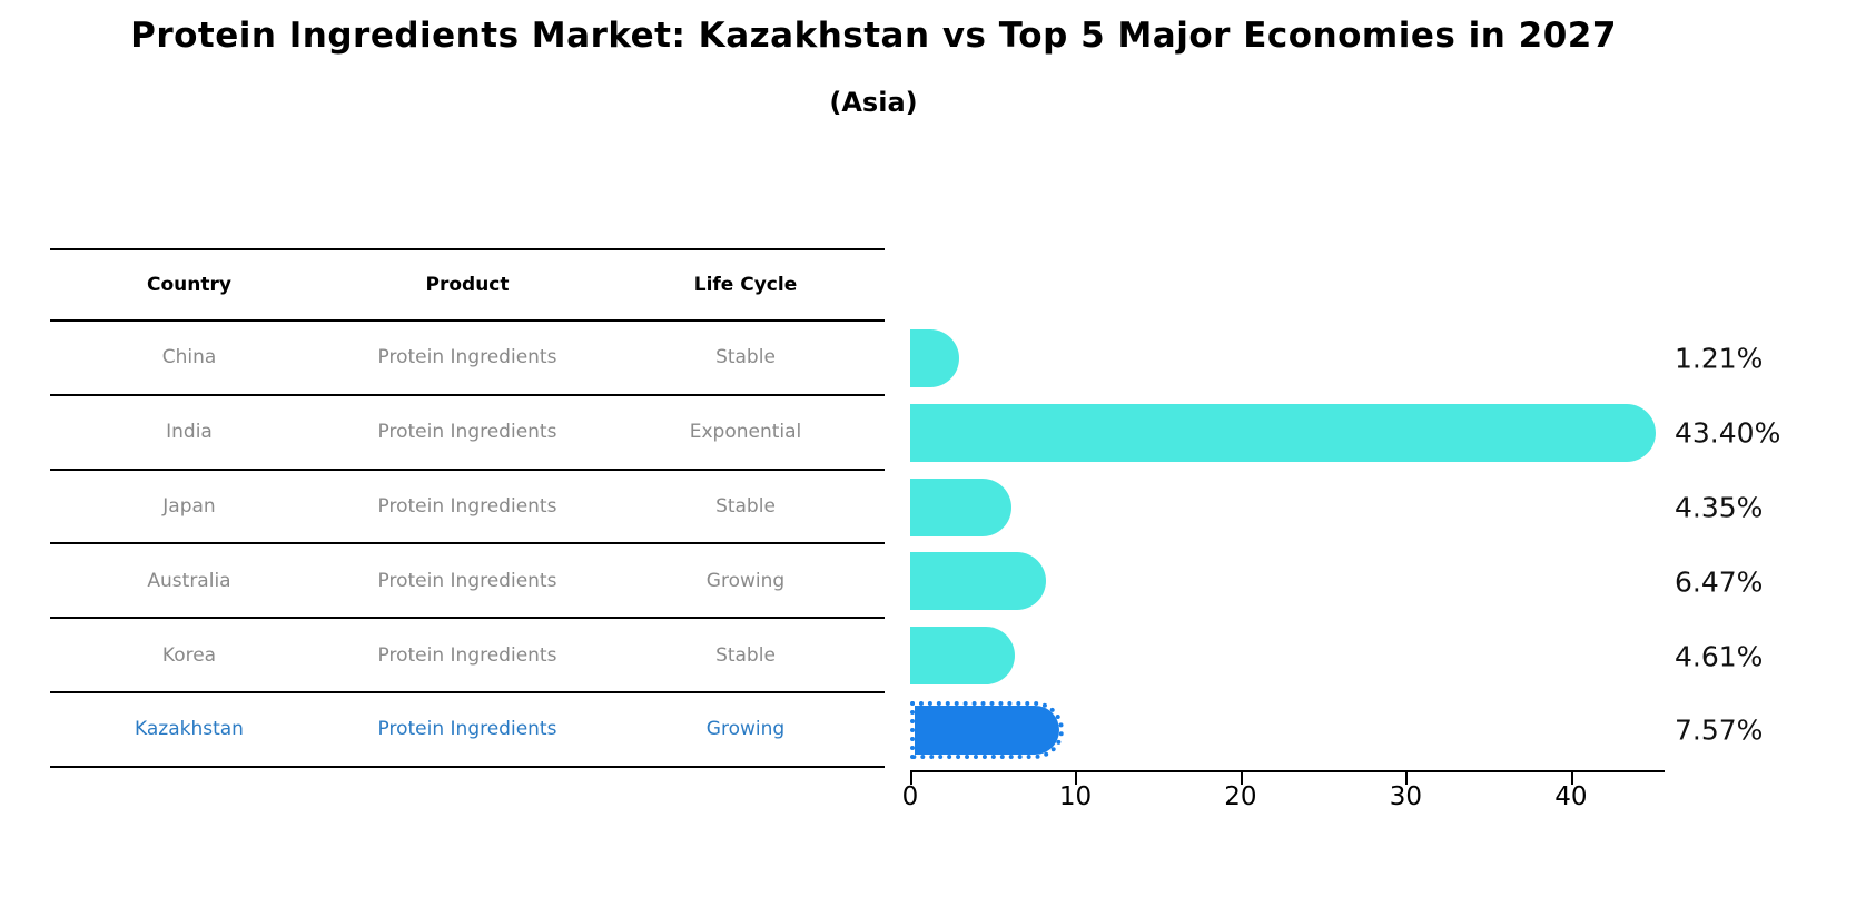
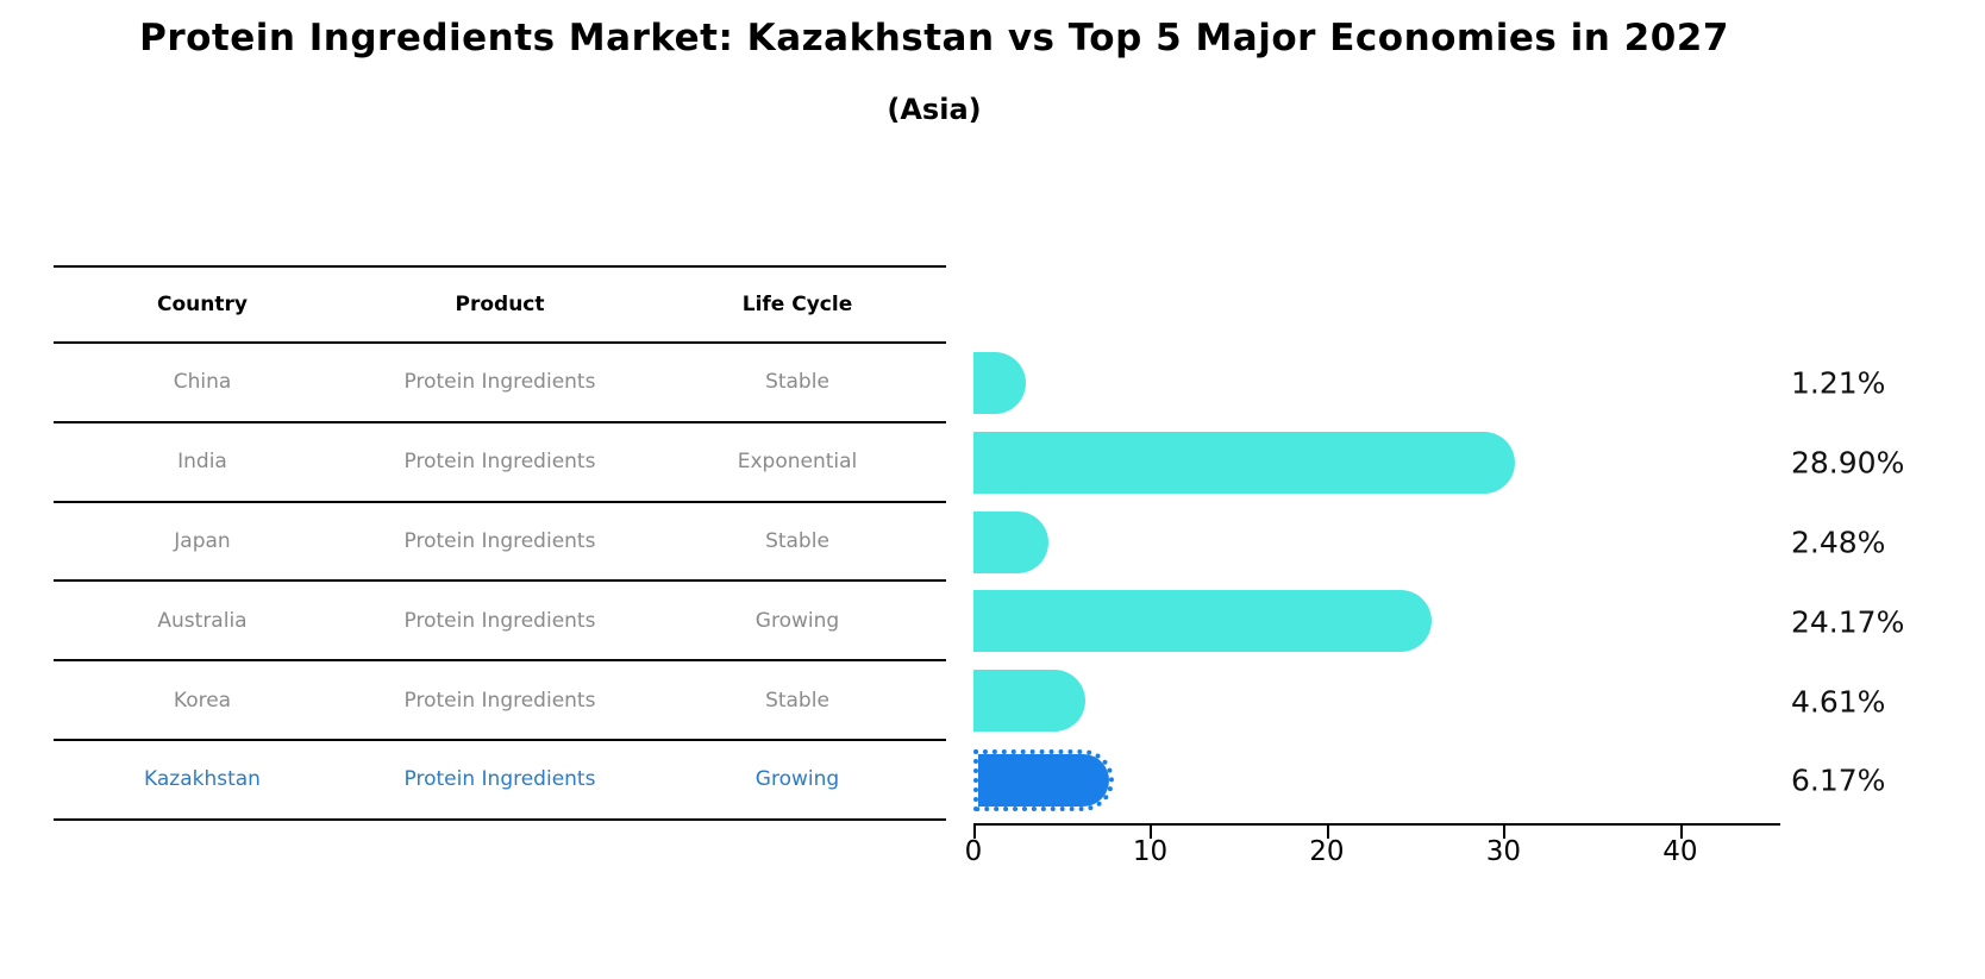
India: 43.40% -> 28.90%
Japan: 4.35% -> 2.48%
Australia: 6.47% -> 24.17%
Kazakhstan: 7.57% -> 6.17%
